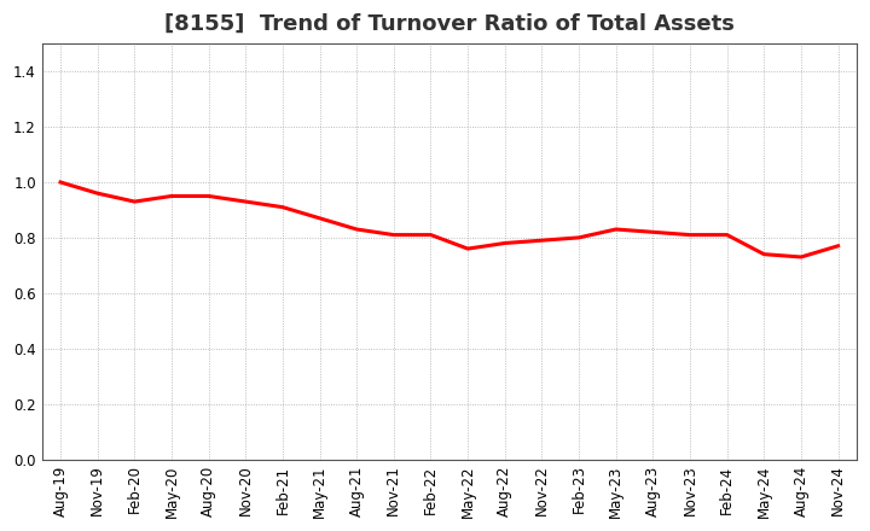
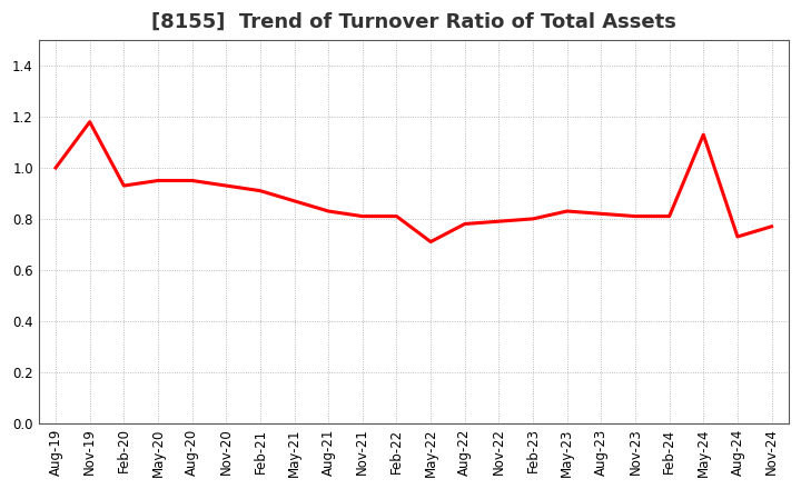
Nov-19: 0.96 -> 1.18
May-22: 0.76 -> 0.71
May-24: 0.74 -> 1.13
